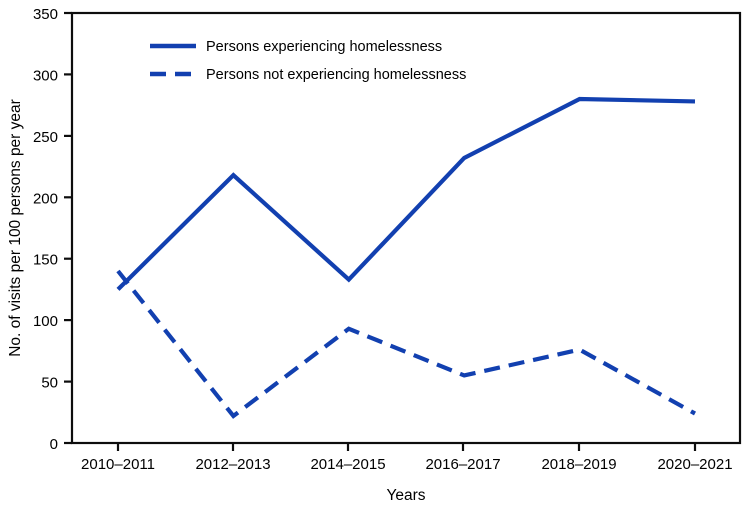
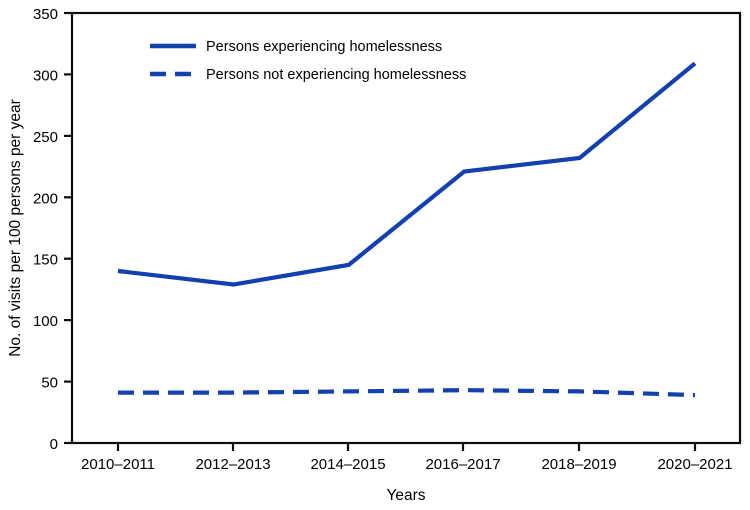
Persons experiencing homelessness/2010–2011: 125 -> 140
Persons not experiencing homelessness/2010–2011: 140 -> 41
Persons experiencing homelessness/2012–2013: 218 -> 129
Persons not experiencing homelessness/2012–2013: 22 -> 41
Persons experiencing homelessness/2014–2015: 133 -> 145
Persons not experiencing homelessness/2014–2015: 93 -> 42
Persons experiencing homelessness/2016–2017: 232 -> 221
Persons not experiencing homelessness/2016–2017: 55 -> 43
Persons experiencing homelessness/2018–2019: 280 -> 232
Persons not experiencing homelessness/2018–2019: 76 -> 42
Persons experiencing homelessness/2020–2021: 278 -> 309
Persons not experiencing homelessness/2020–2021: 24 -> 39
